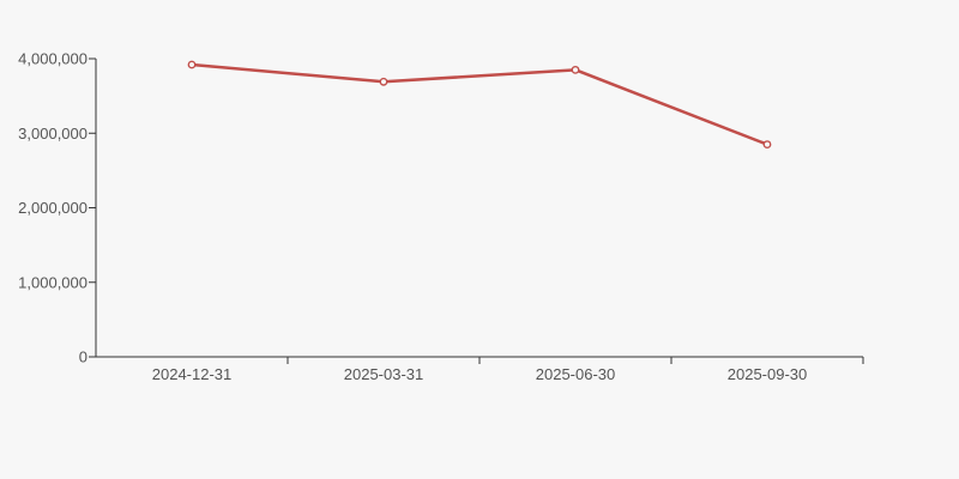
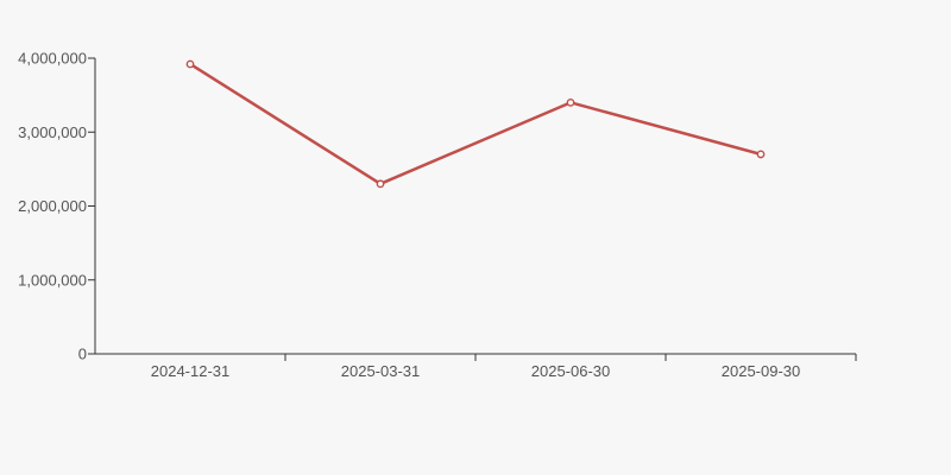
2025-03-31: 3700000 -> 2300000
2025-06-30: 3800000 -> 3400000
2025-09-30: 2800000 -> 2700000
